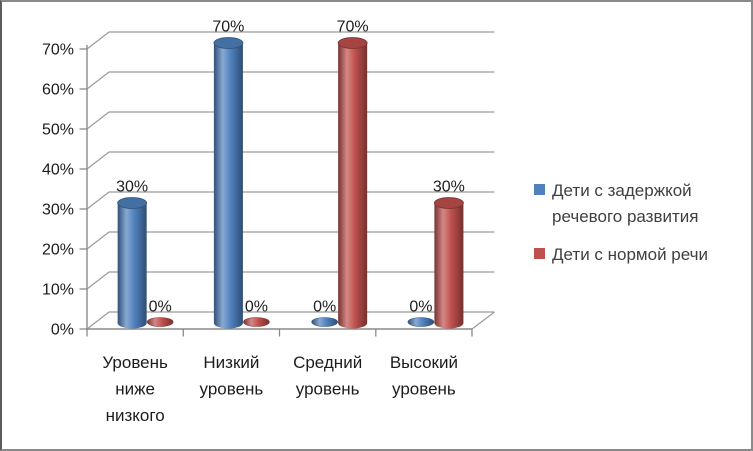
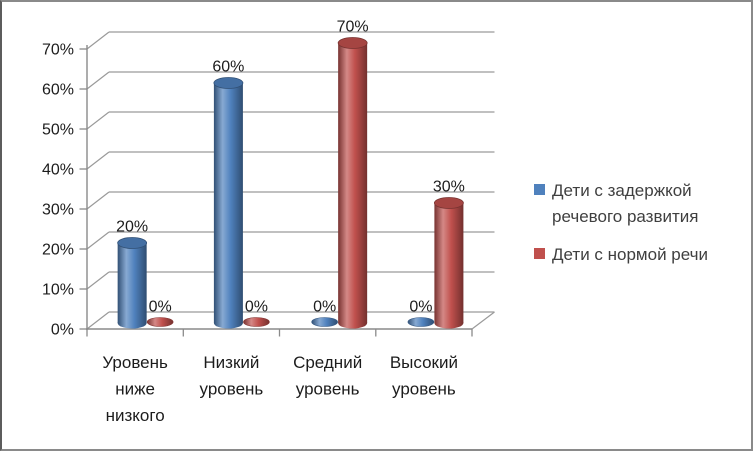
Дети с задержкой речевого развития/Уровень ниже низкого: 30% -> 20%
Дети с задержкой речевого развития/Низкий уровень: 70% -> 60%
